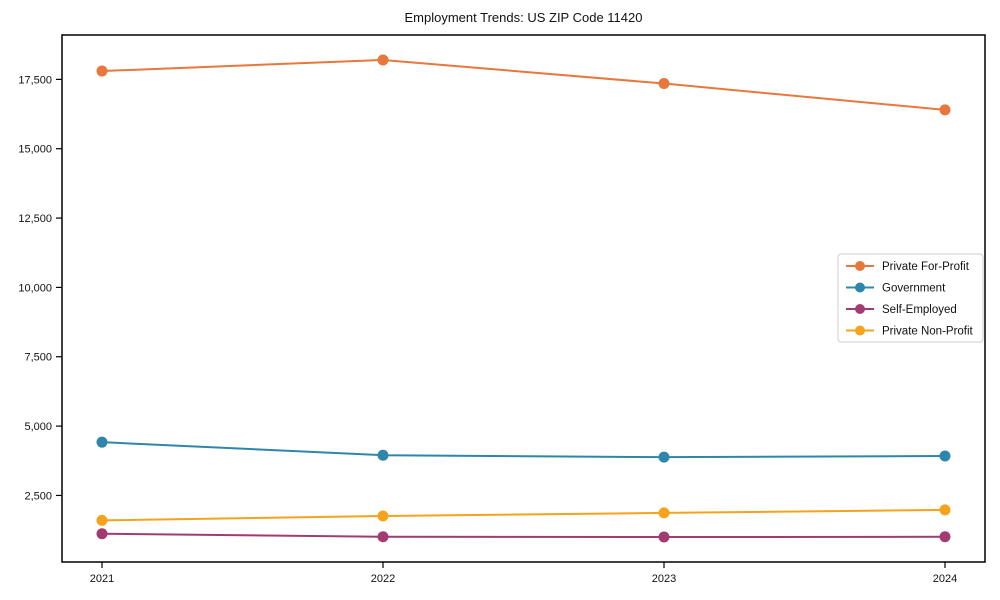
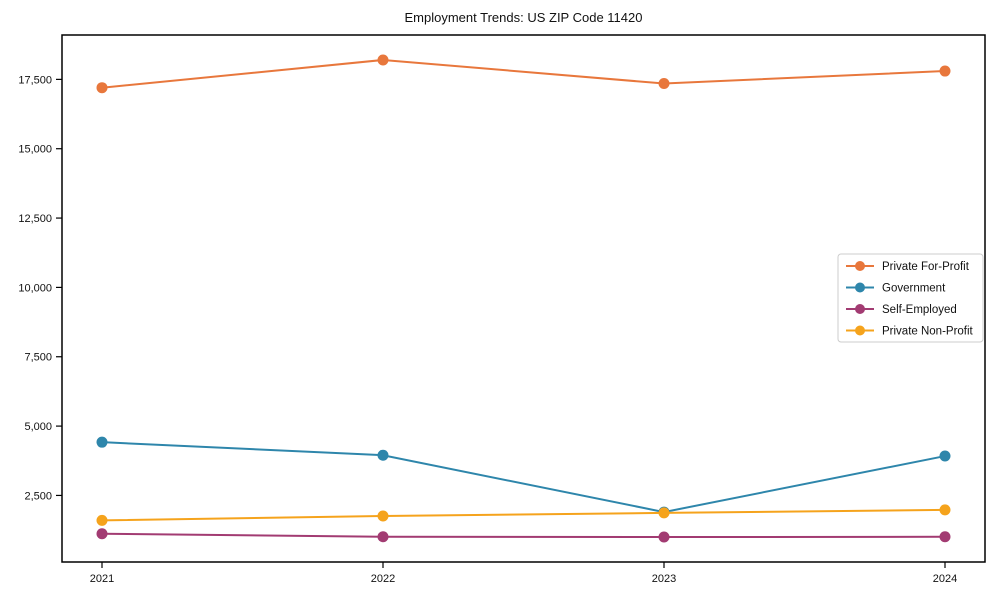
Private For-Profit/2021: 17800 -> 17200
Government/2023: 3900 -> 1900
Private For-Profit/2024: 16400 -> 17800
